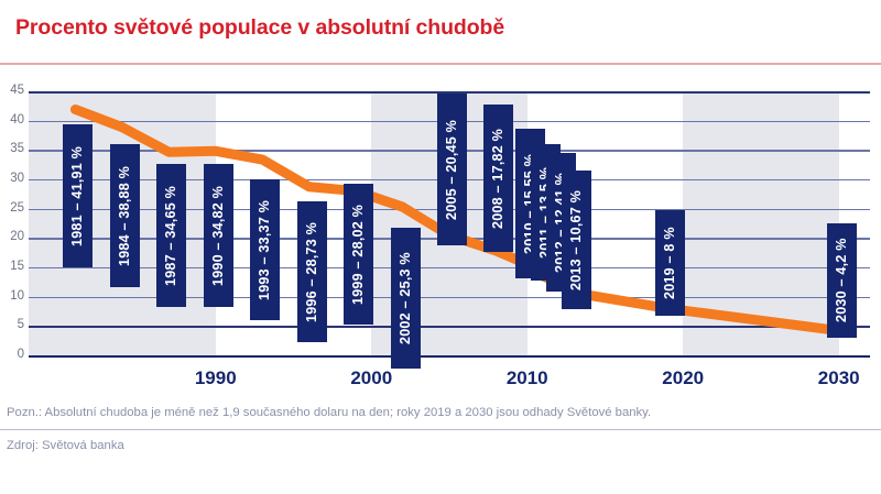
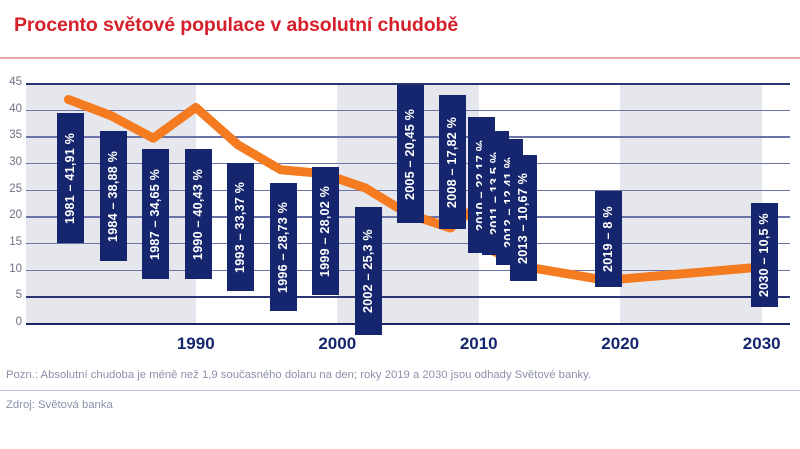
1990: 34,82 -> 40,43
2010: 15,55 -> 22,17
2030: 4,2 -> 10,5
